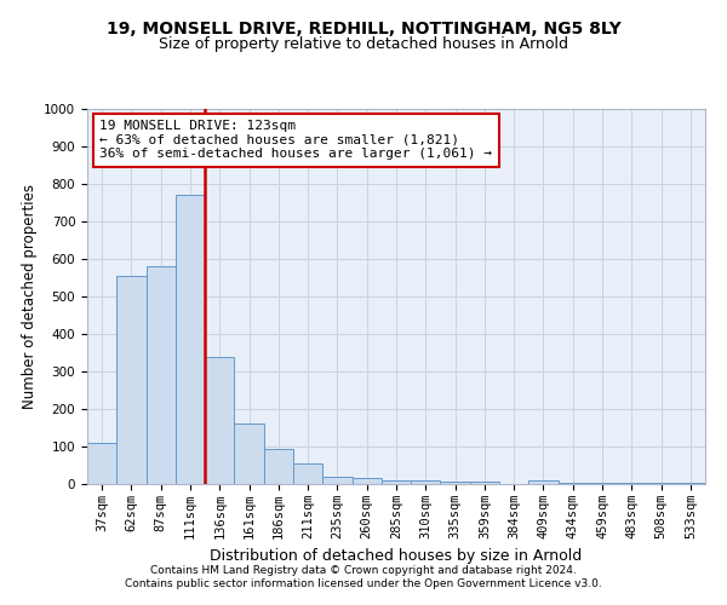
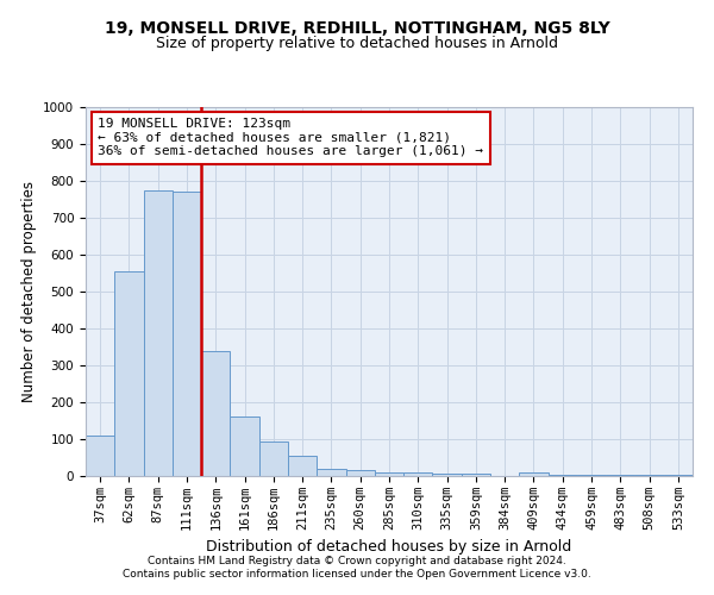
87sqm: 580 -> 775
